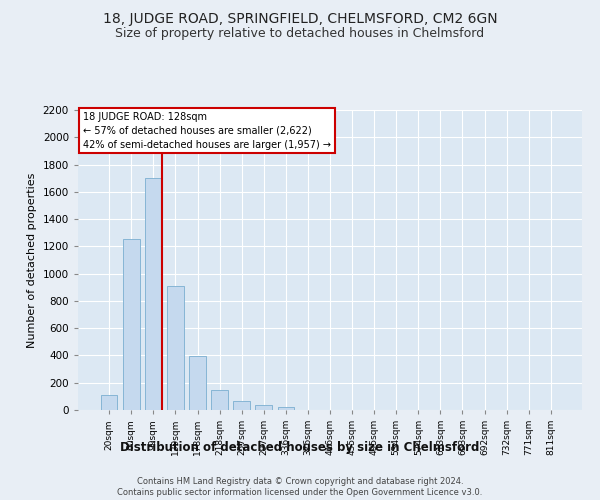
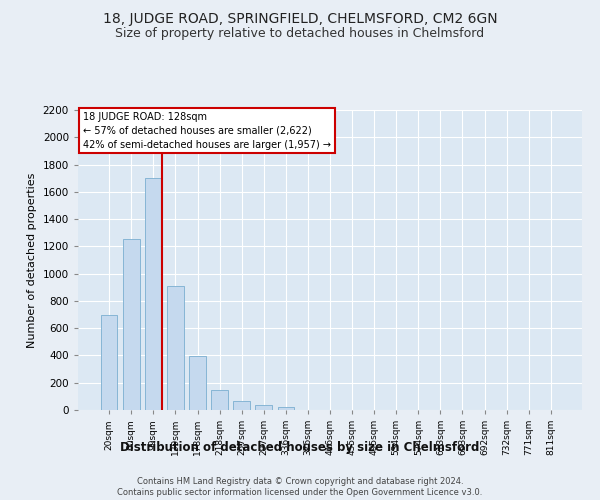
20sqm: 110 -> 700
